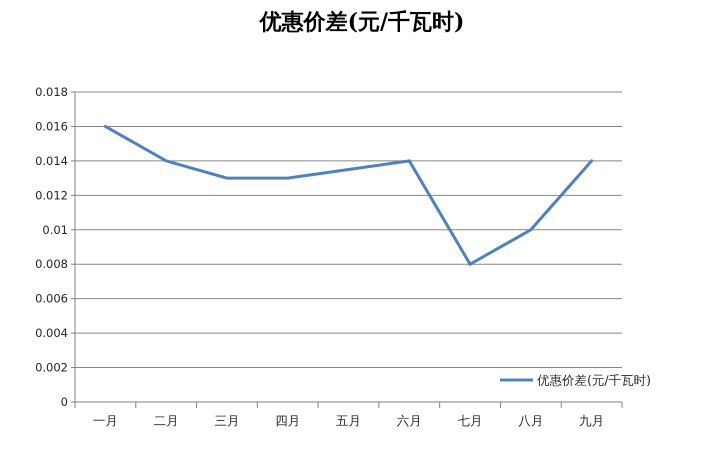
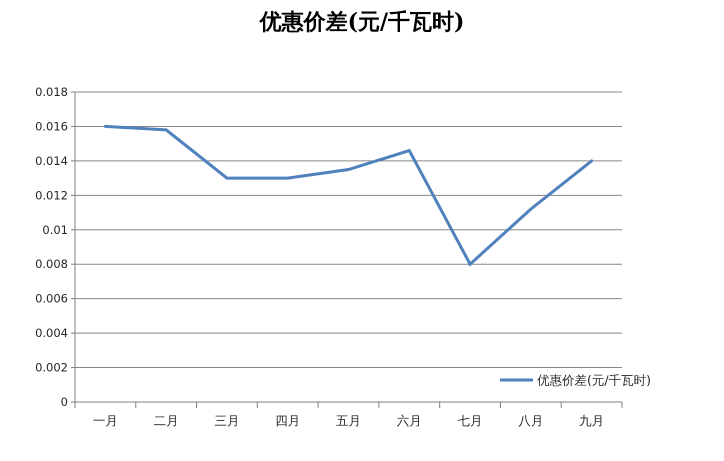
二月: 0.0140 -> 0.0158
六月: 0.0140 -> 0.0146
八月: 0.0100 -> 0.0112
